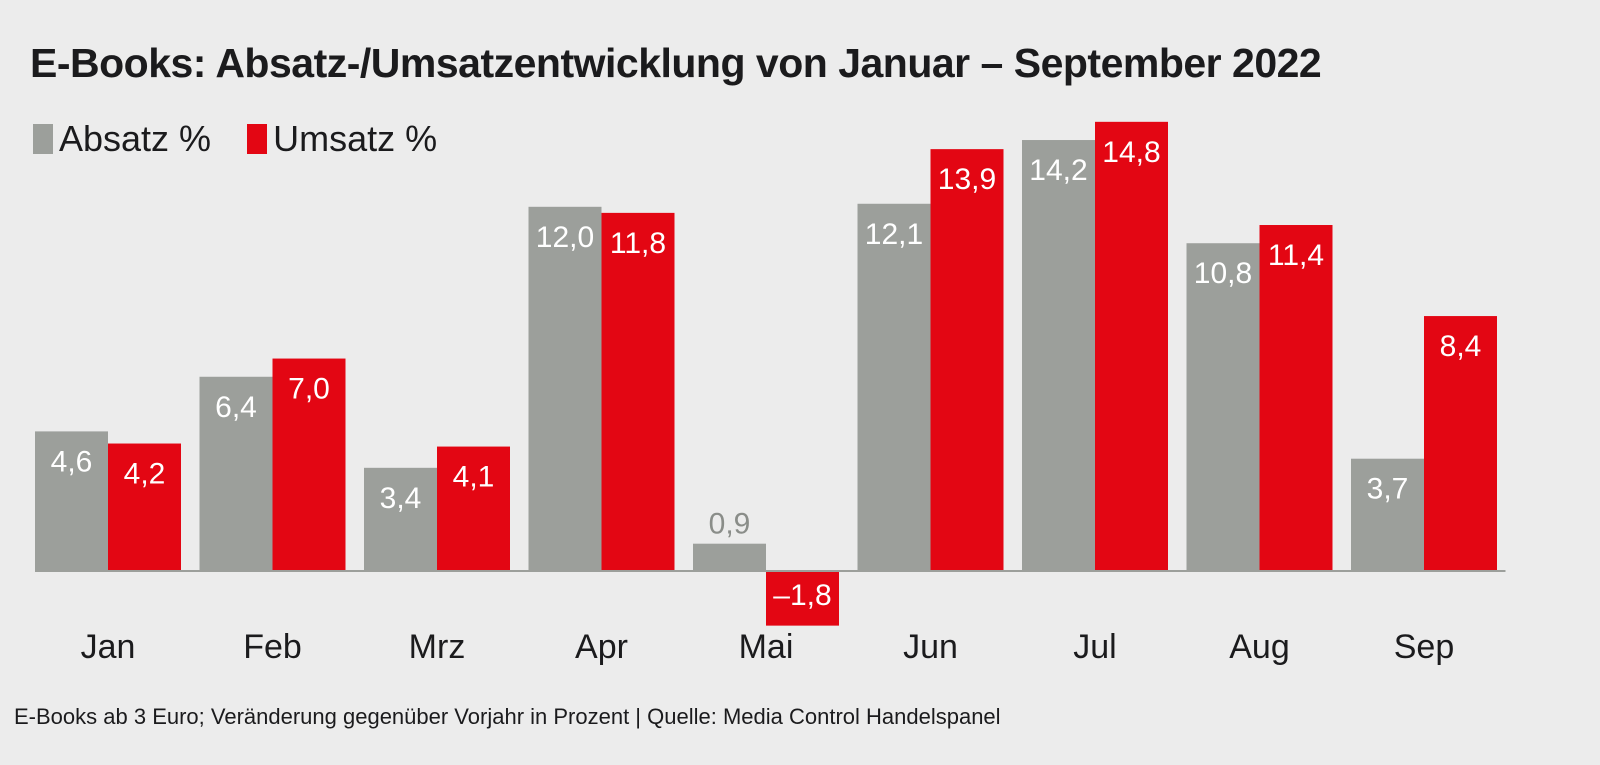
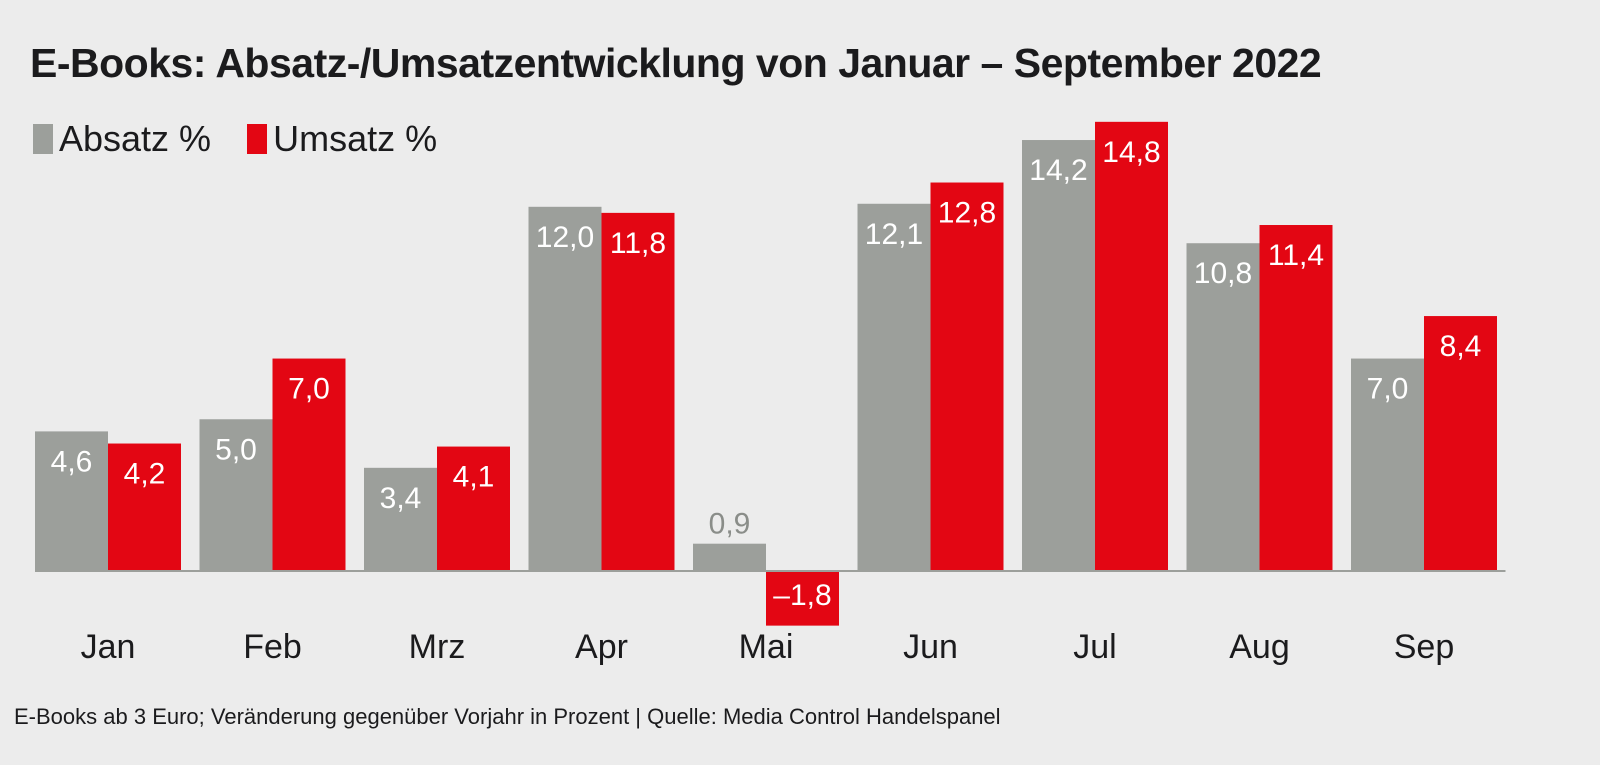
Absatz %/Feb: 6,4 -> 5,0
Umsatz %/Jun: 13,9 -> 12,8
Absatz %/Sep: 3,7 -> 7,0
